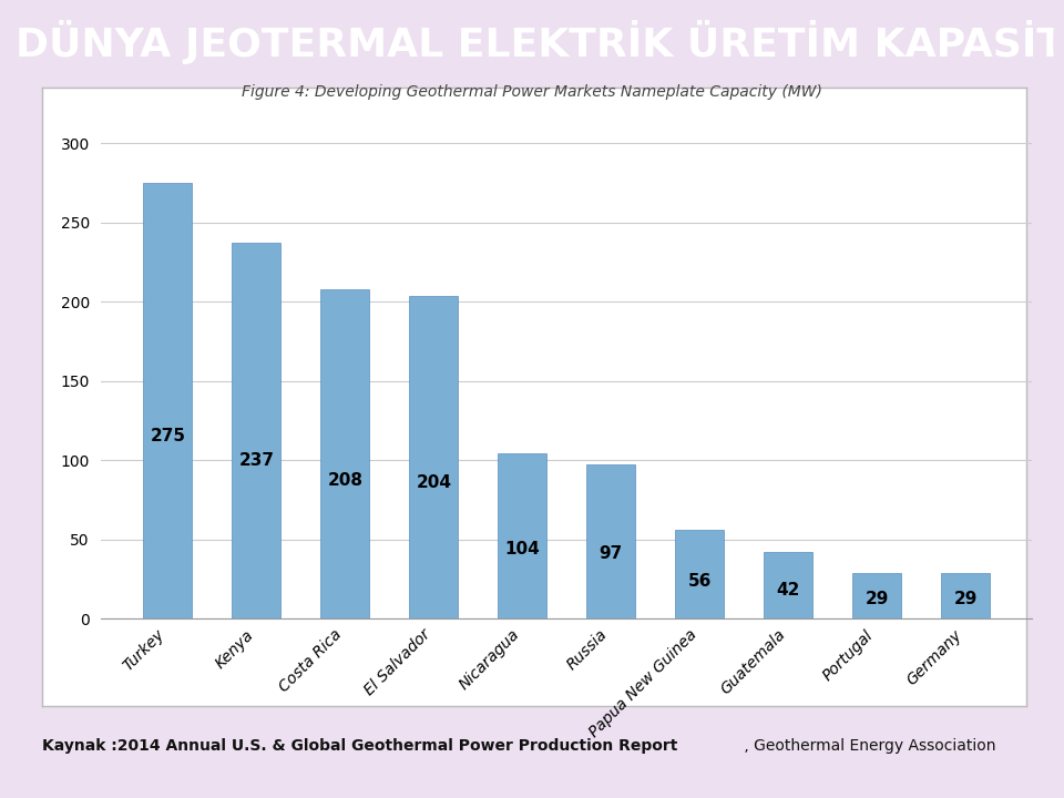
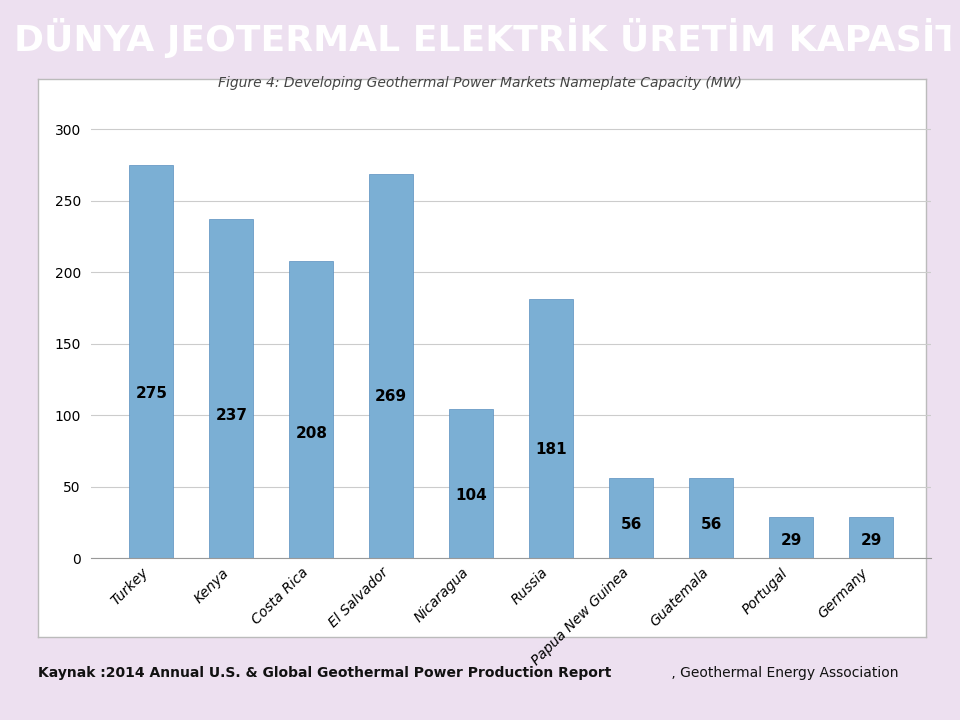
El Salvador: 204 -> 269
Russia: 97 -> 181
Guatemala: 42 -> 56
